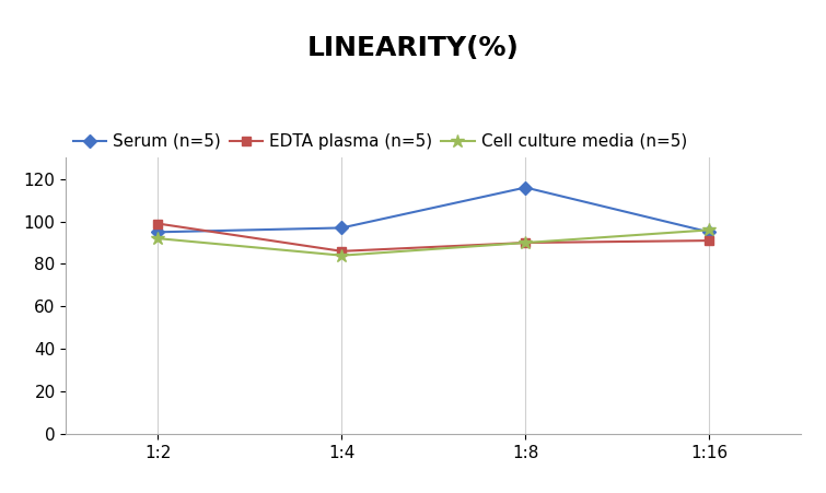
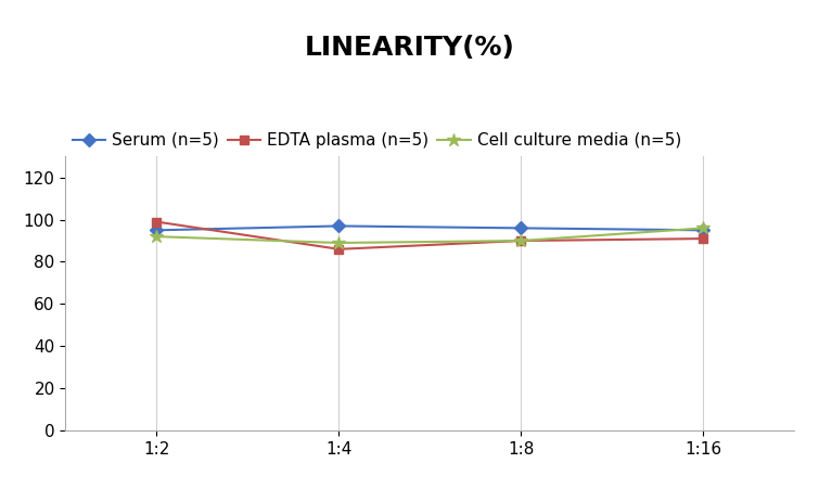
Cell culture media (n=5)/1:4: 84 -> 89
Serum (n=5)/1:8: 116 -> 96
